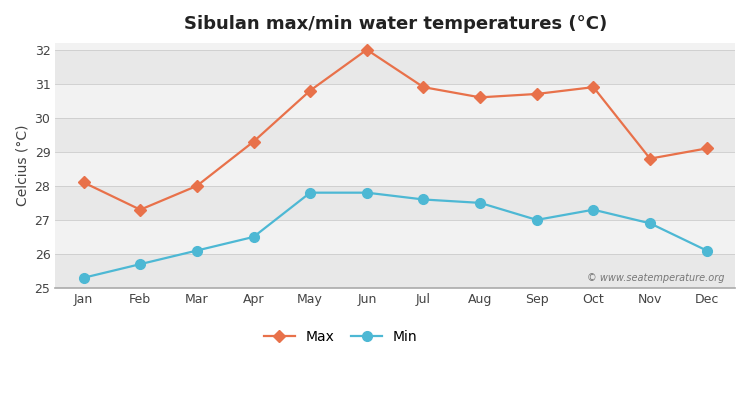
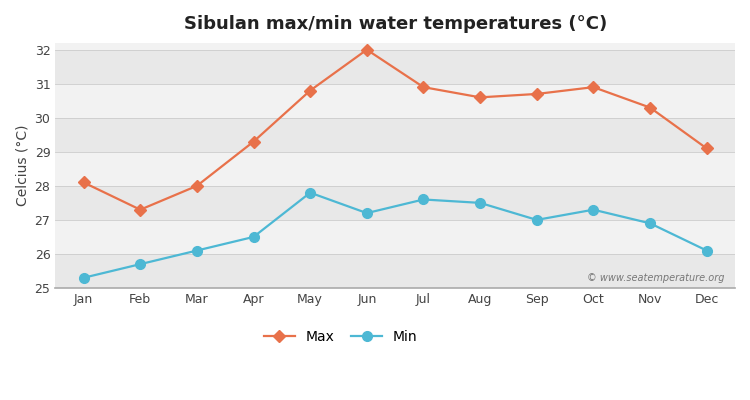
Min/Jun: 27.8 -> 27.2
Max/Nov: 28.8 -> 30.3
